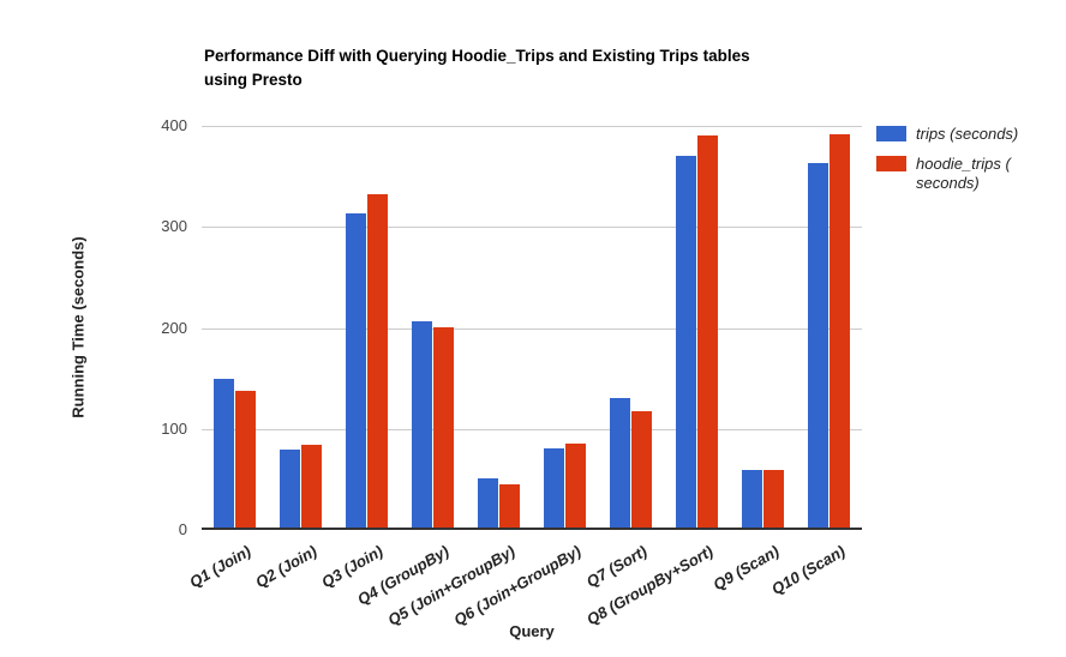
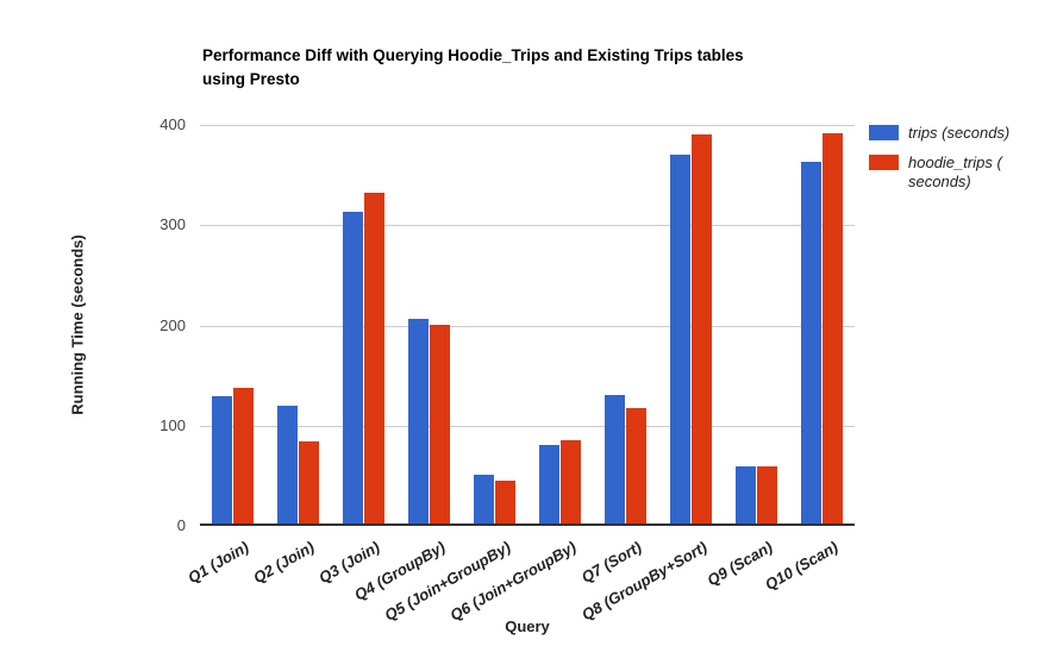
trips (seconds)/Q1 (Join): 150 -> 130
trips (seconds)/Q2 (Join): 80 -> 120
